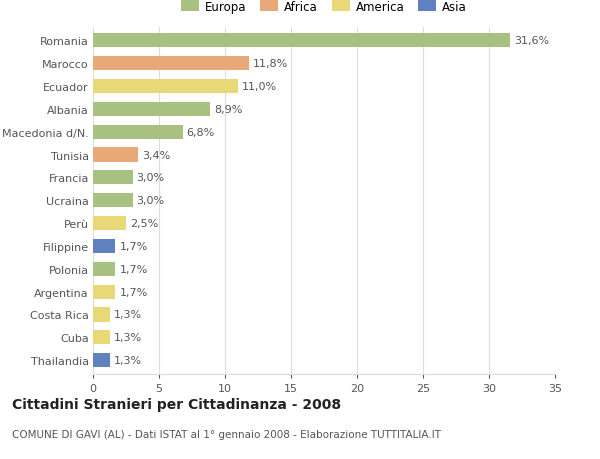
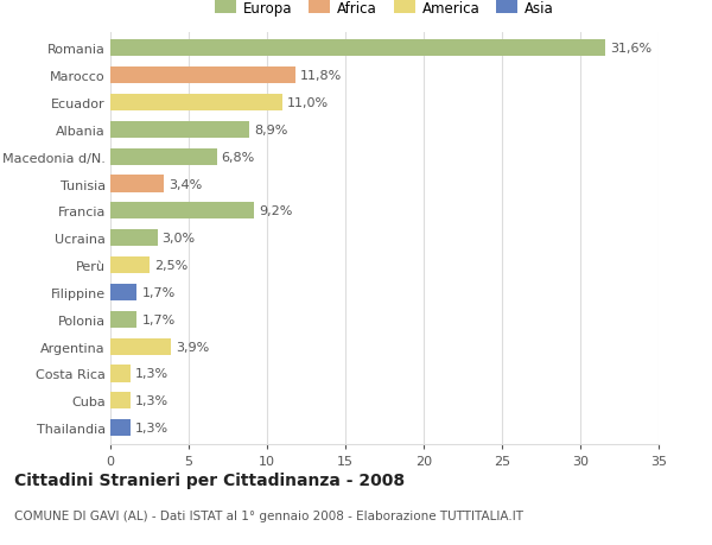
Francia: 3,0% -> 9,2%
Argentina: 1,7% -> 3,9%
